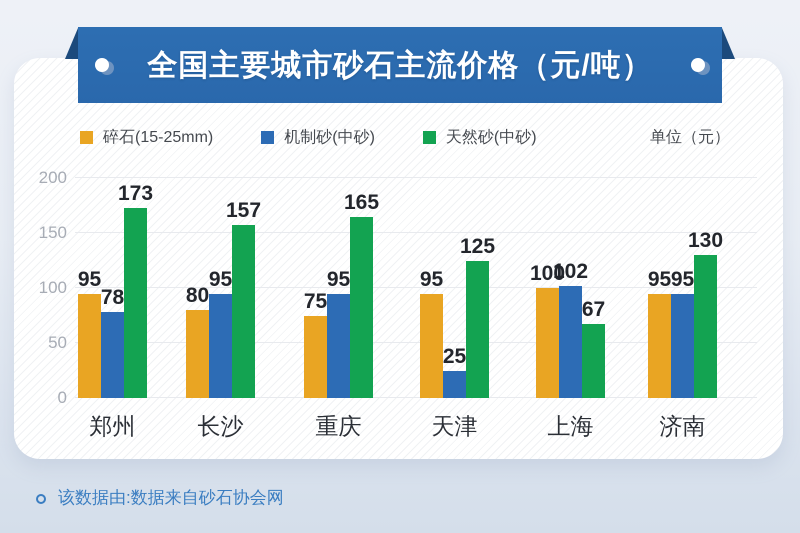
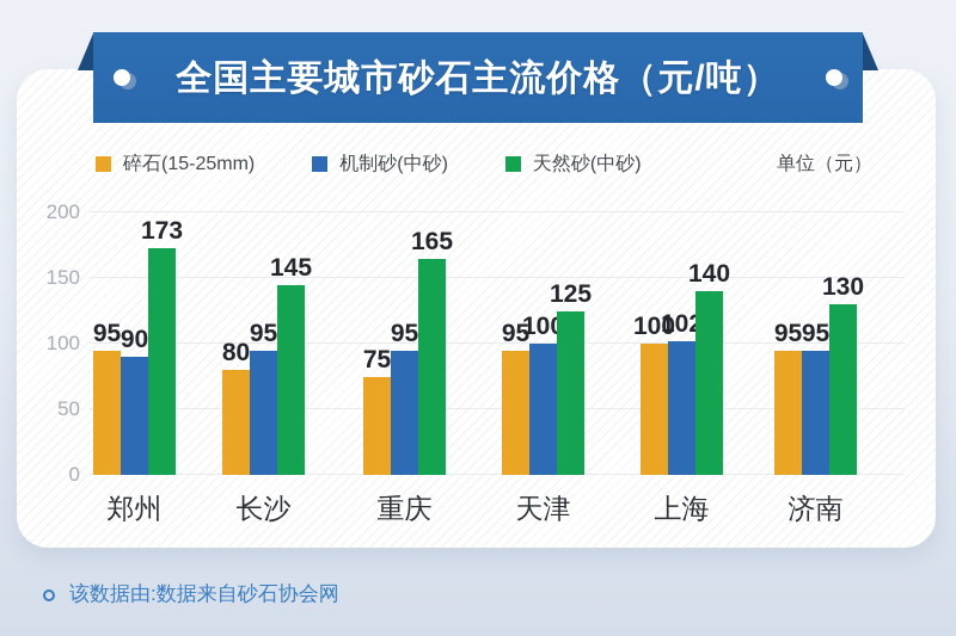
机制砂(中砂)/郑州: 78 -> 90
天然砂(中砂)/长沙: 157 -> 145
机制砂(中砂)/天津: 25 -> 100
天然砂(中砂)/上海: 67 -> 140
